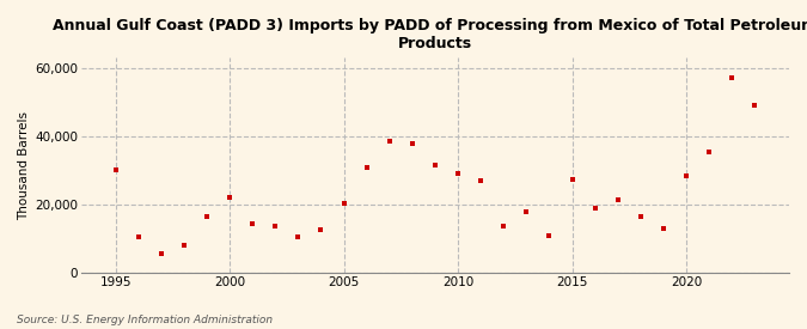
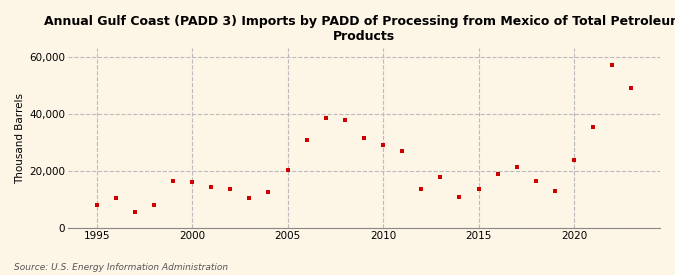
1995: 30,000 -> 8,000
2000: 22,000 -> 16,000
2015: 27,500 -> 13,500
2020: 28,500 -> 24,000
